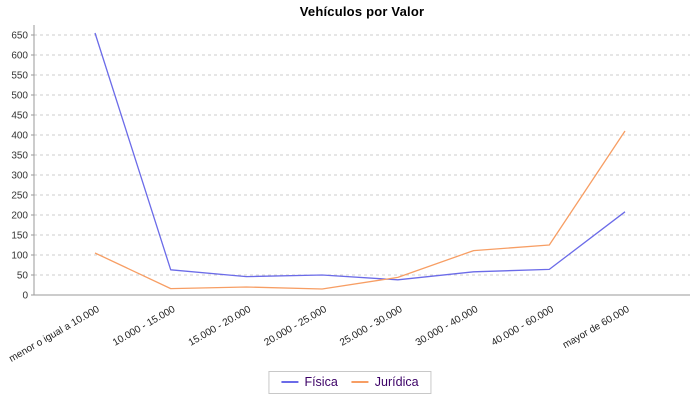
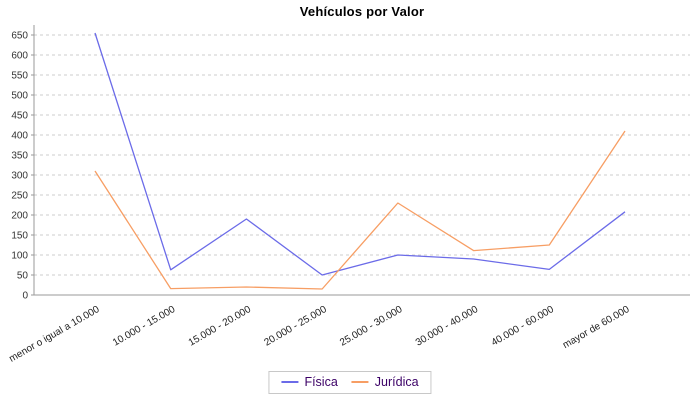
Jurídica/menor o igual a 10.000: 100 -> 310
Física/15.000 - 20.000: 50 -> 190
Física/25.000 - 30.000: 40 -> 100
Jurídica/25.000 - 30.000: 40 -> 230
Física/30.000 - 40.000: 60 -> 90
